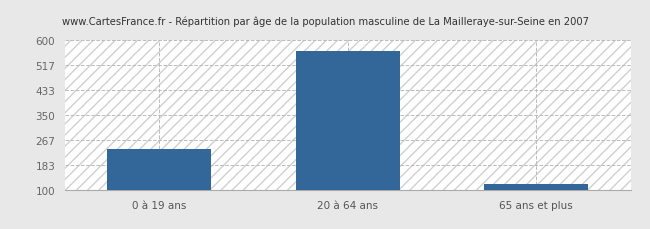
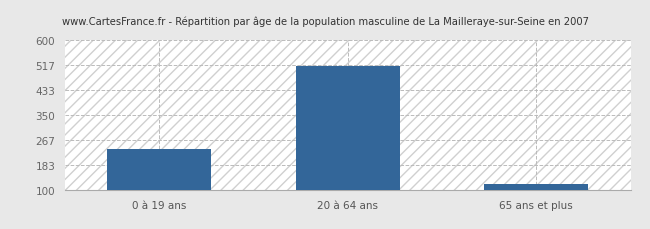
20 à 64 ans: 566 -> 515
